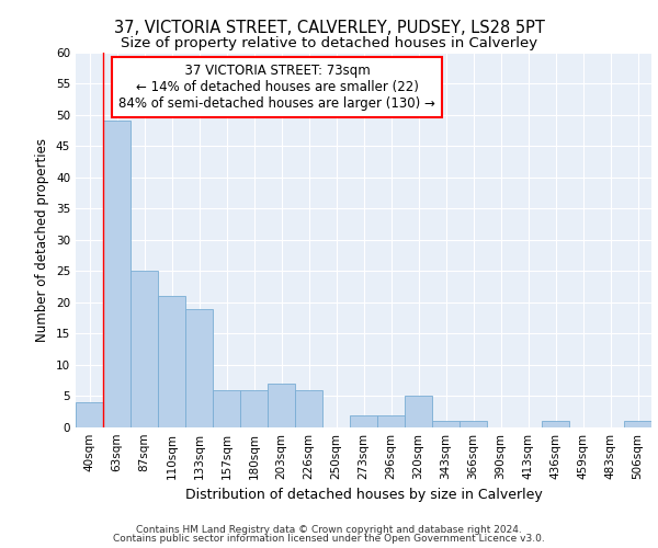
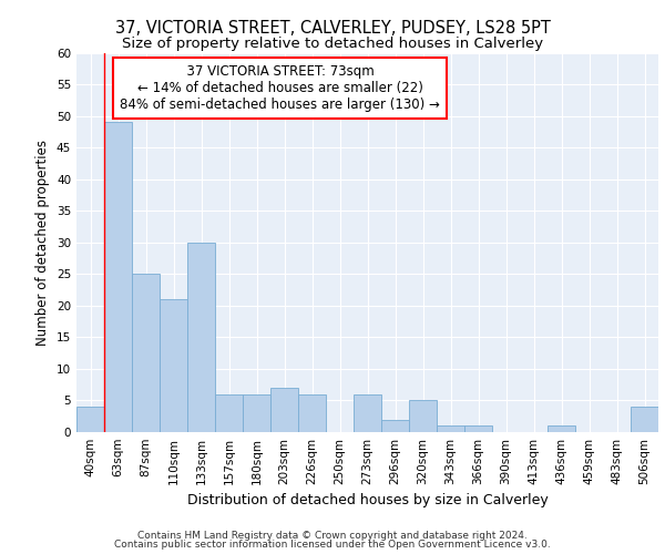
133sqm: 19 -> 30
273sqm: 2 -> 6
506sqm: 1 -> 4
